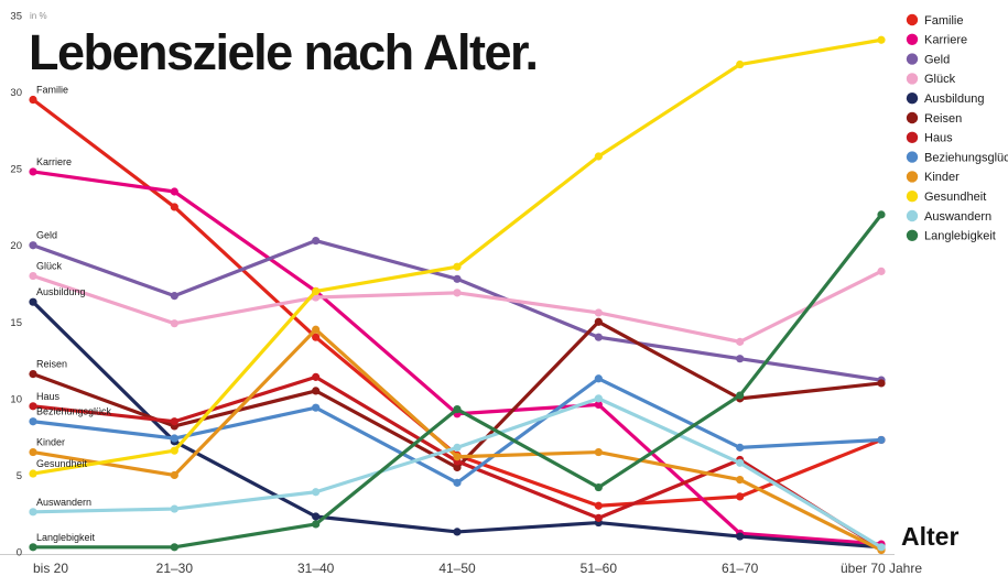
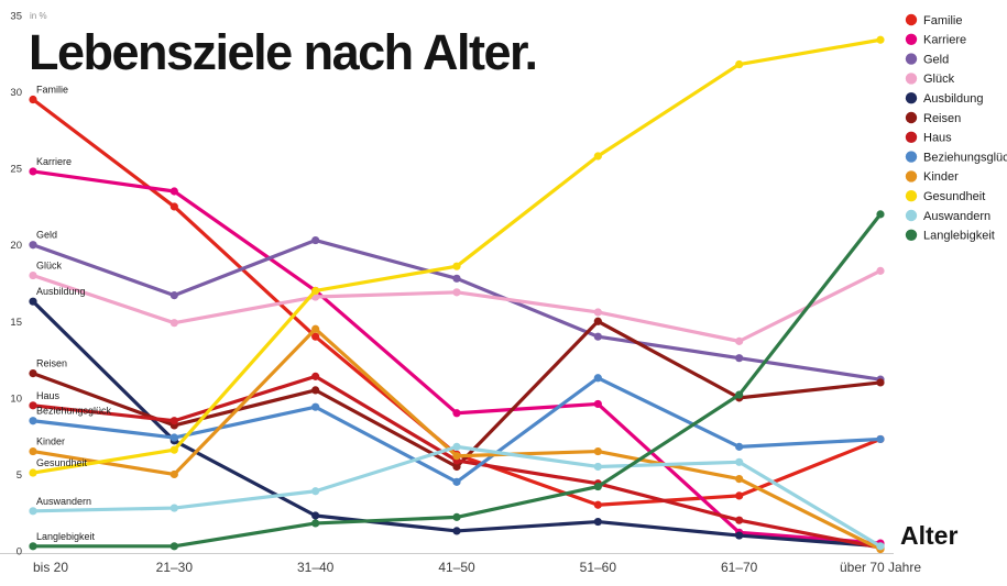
Langlebigkeit/41–50: 9.3 -> 2.2
Haus/51–60: 2.2 -> 4.4
Auswandern/51–60: 10.0 -> 5.5
Haus/61–70: 6.0 -> 2.0
